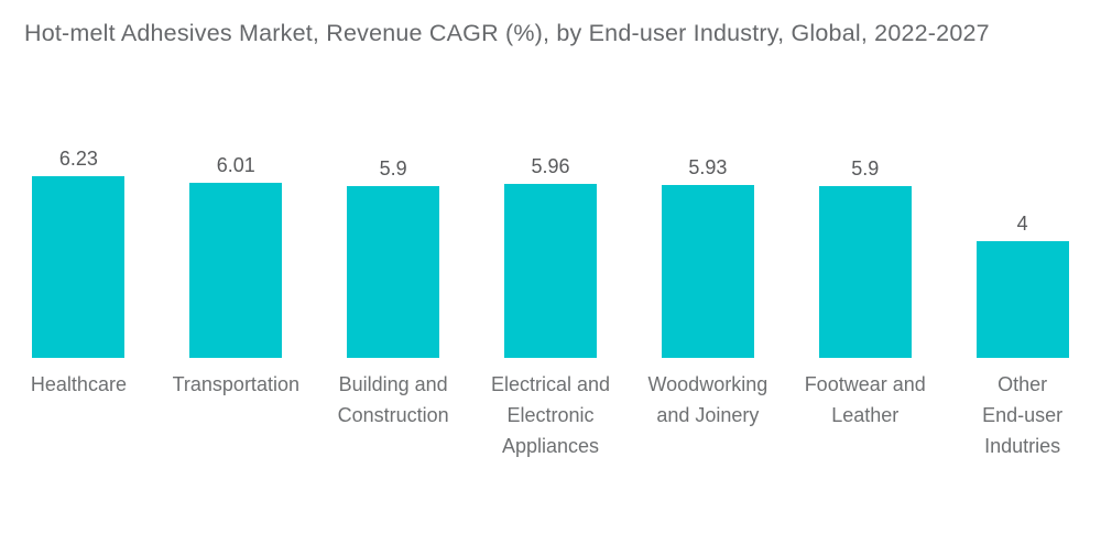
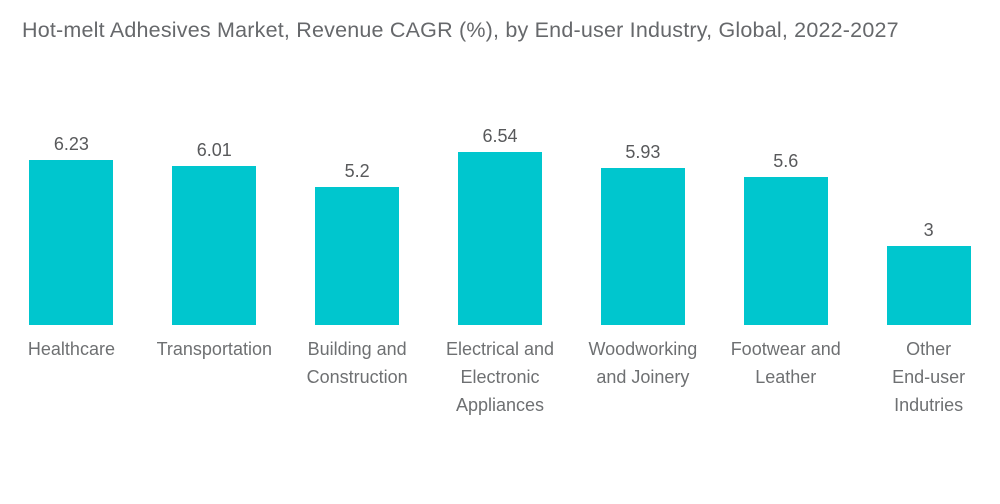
Building and Construction: 5.9 -> 5.2
Electrical and Electronic Appliances: 5.96 -> 6.54
Footwear and Leather: 5.9 -> 5.6
Other End-user Indutries: 4 -> 3
